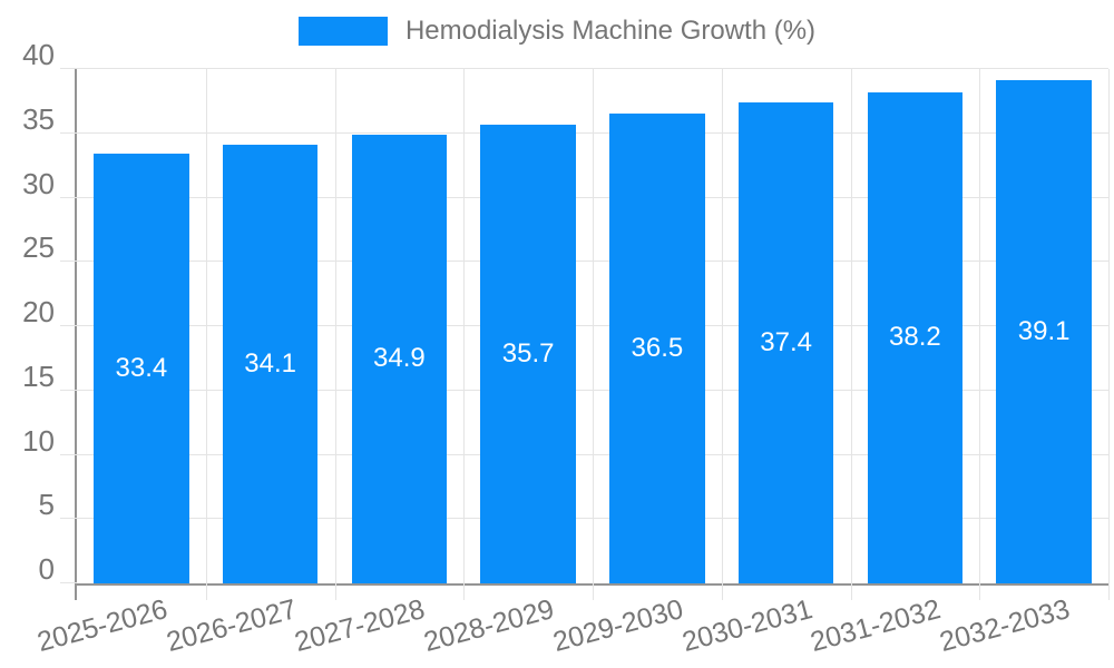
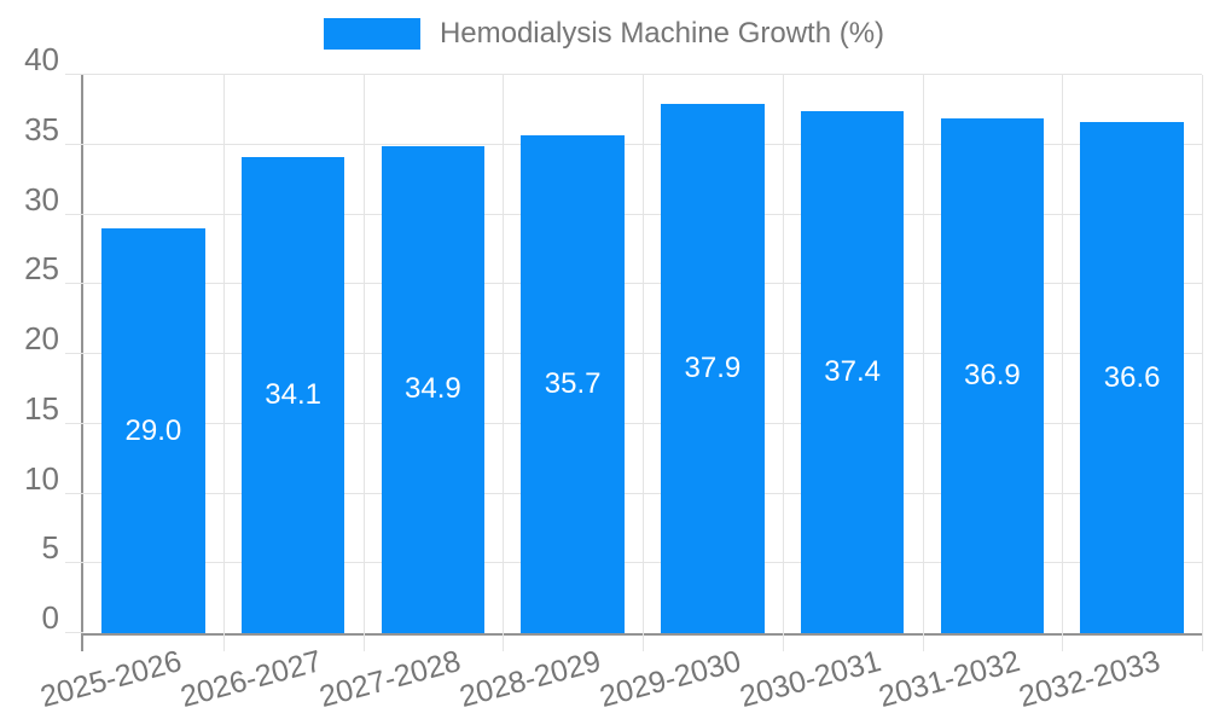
2025-2026: 33.4 -> 29.0
2029-2030: 36.5 -> 37.9
2031-2032: 38.2 -> 36.9
2032-2033: 39.1 -> 36.6
